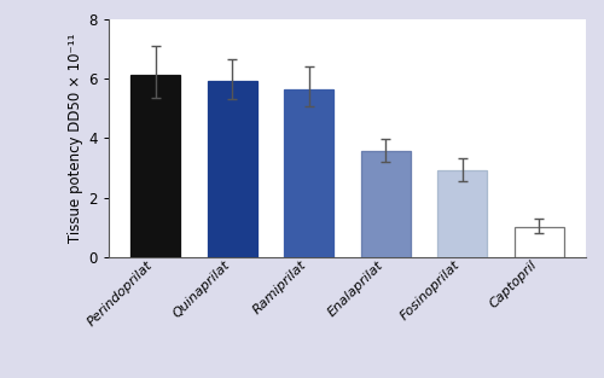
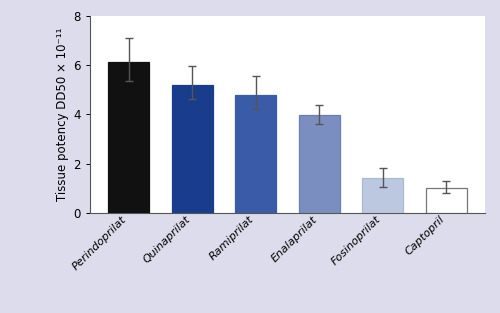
Quinaprilat: 5.90 -> 5.20
Ramiprilat: 5.65 -> 4.80
Enalaprilat: 3.55 -> 3.95
Fosinoprilat: 2.90 -> 1.40
